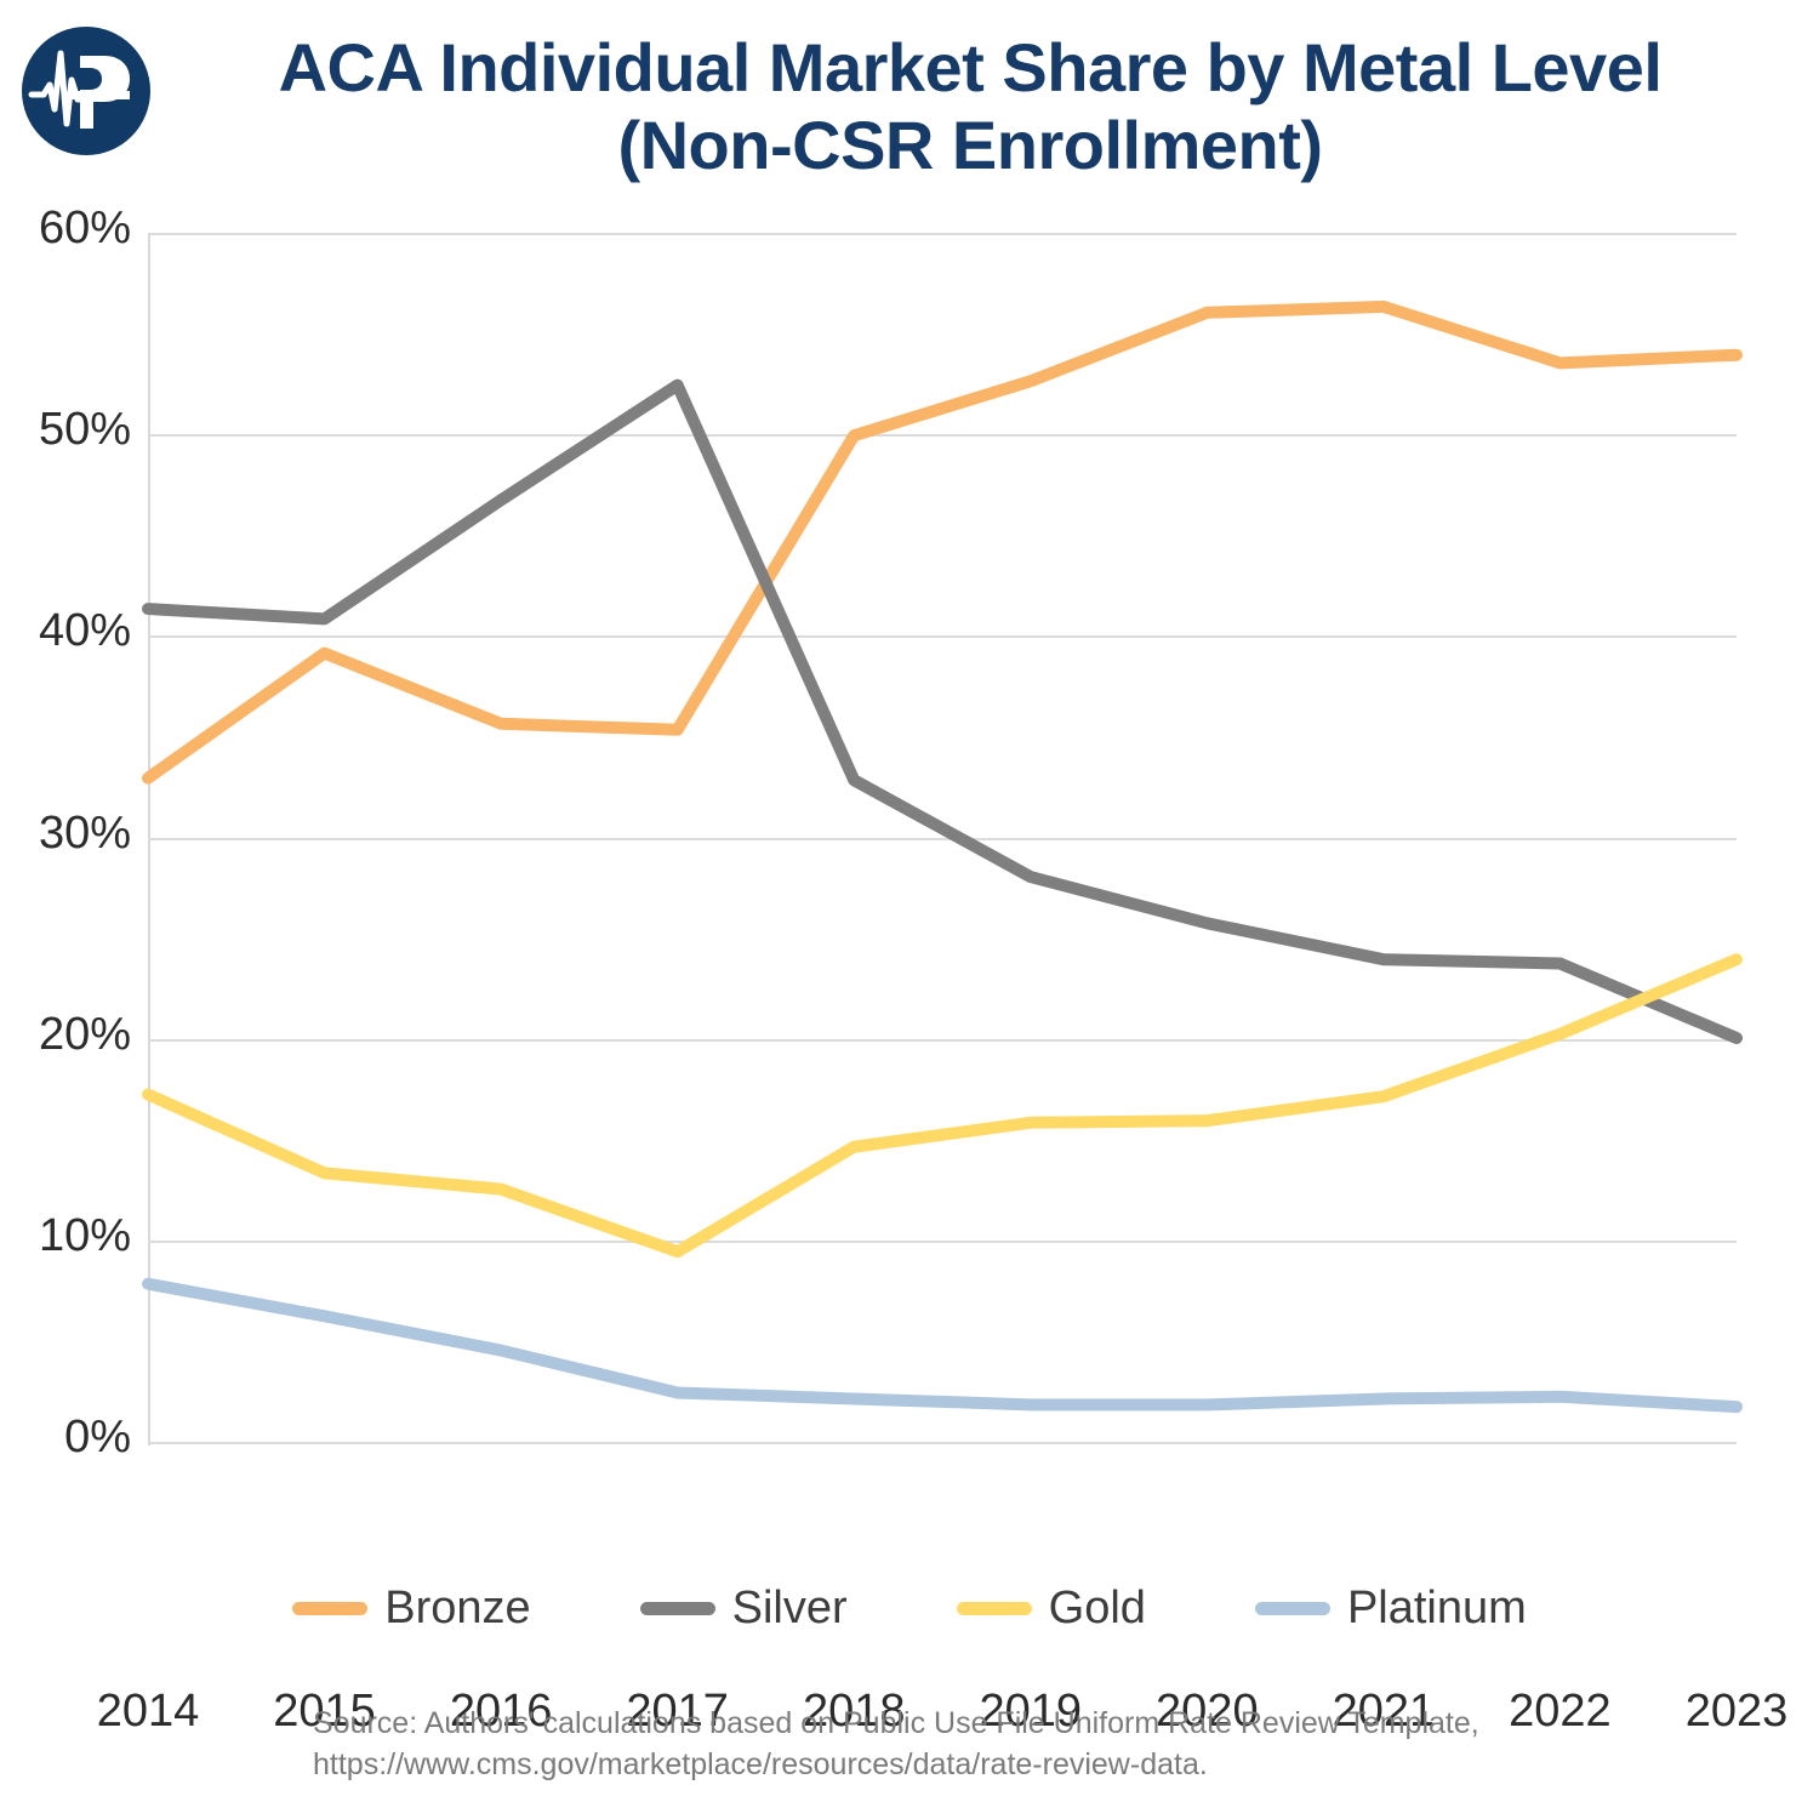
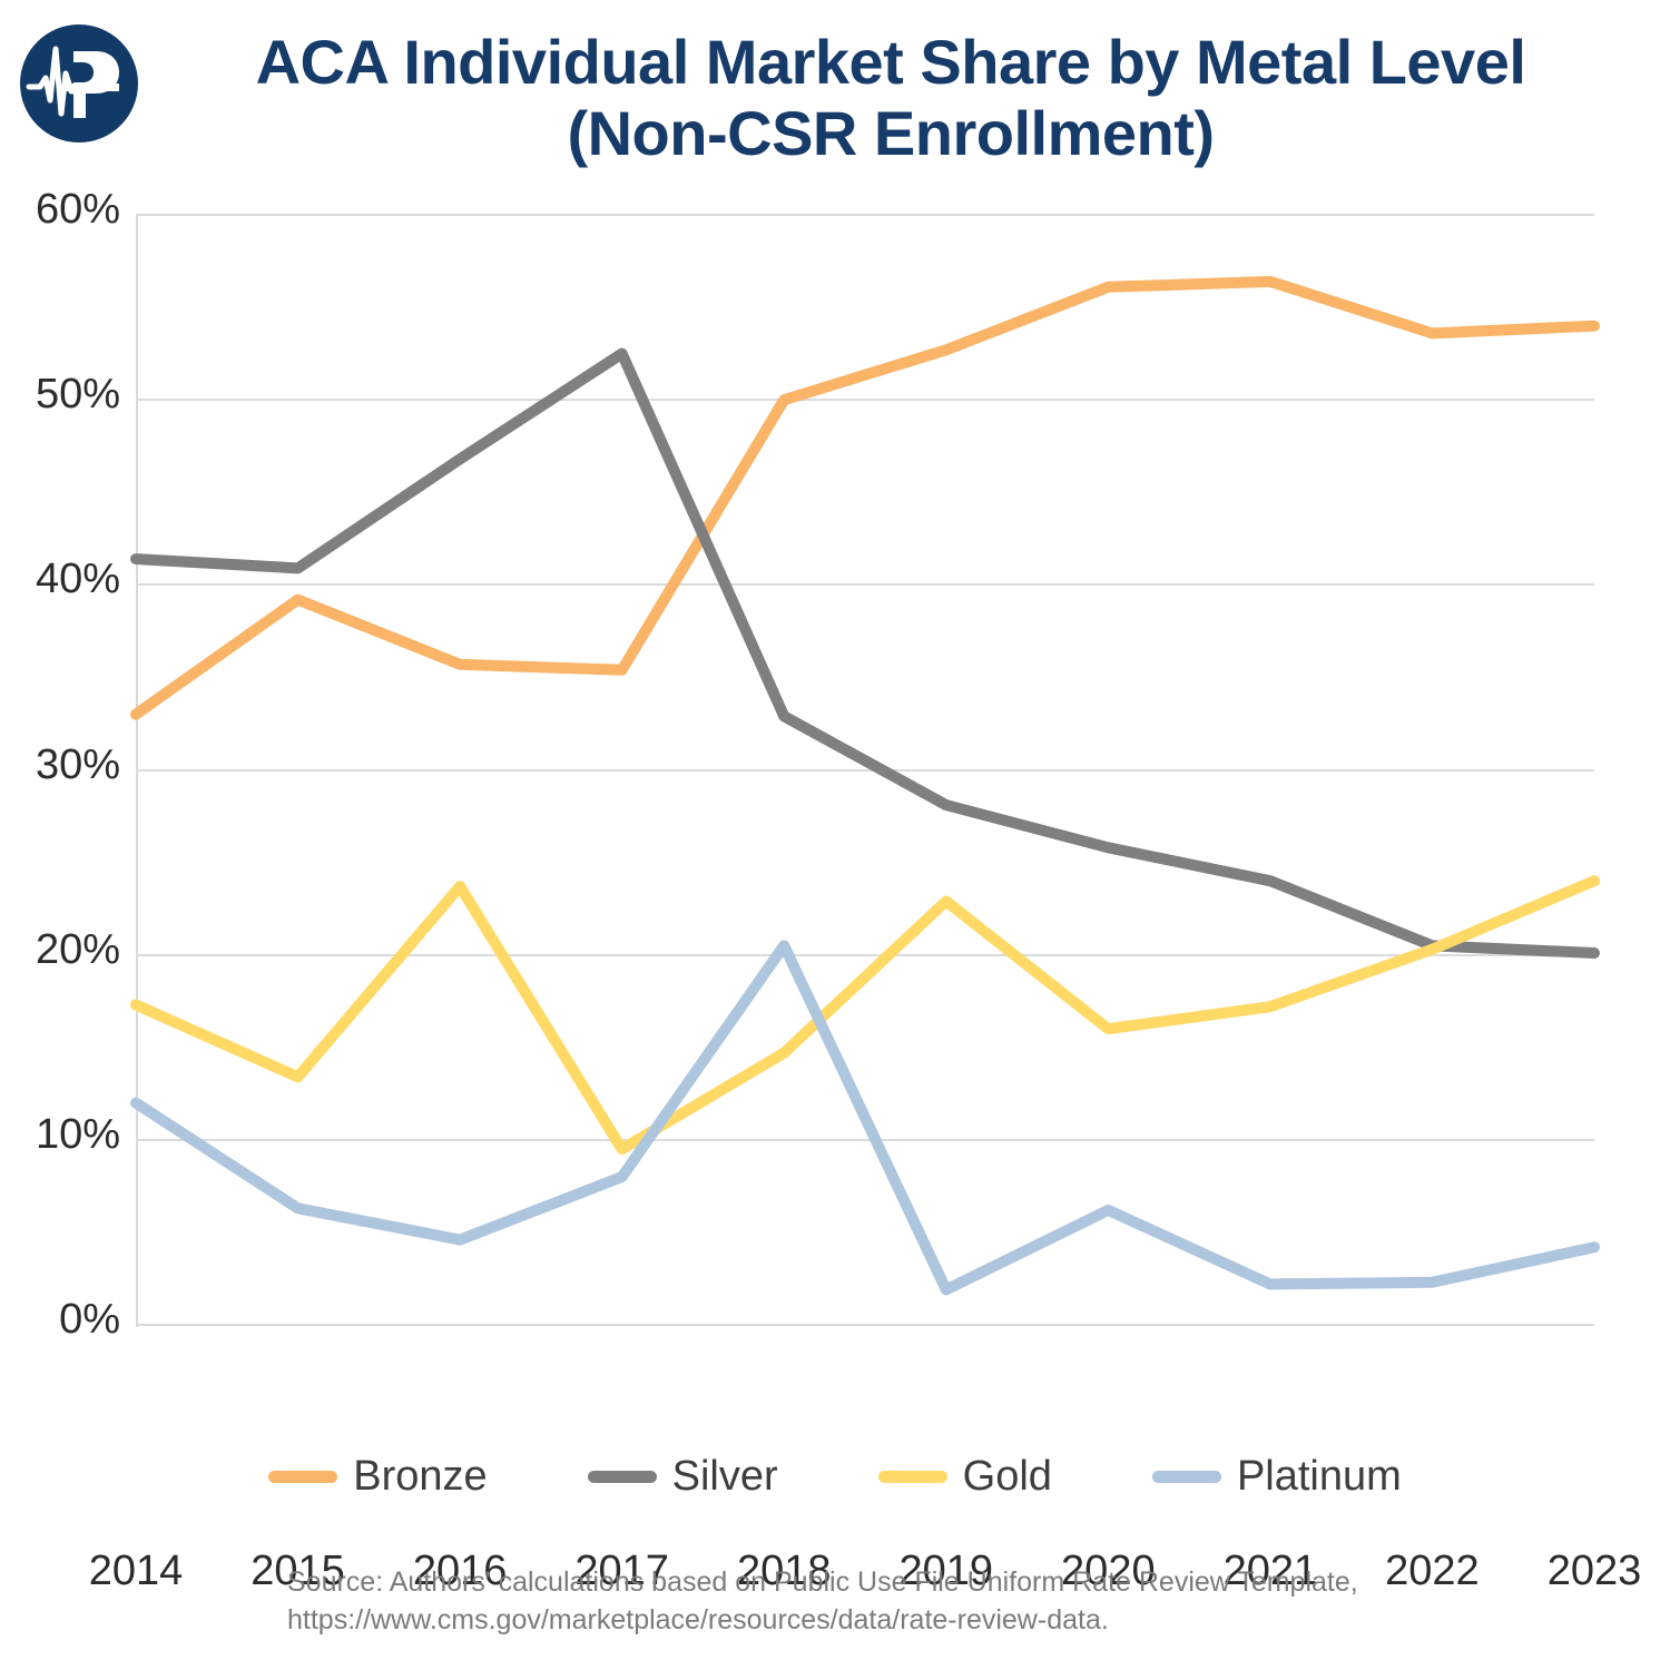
Platinum/2014: 7.9% -> 12.0%
Gold/2016: 12.6% -> 23.7%
Platinum/2017: 2.5% -> 8.0%
Platinum/2018: 2.2% -> 20.5%
Gold/2019: 15.9% -> 22.9%
Platinum/2020: 1.9% -> 6.2%
Silver/2022: 23.8% -> 20.5%
Platinum/2023: 1.8% -> 4.2%
